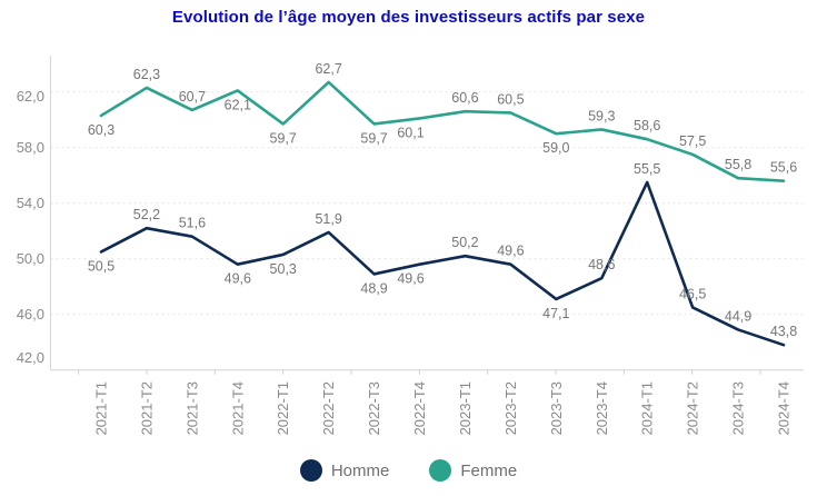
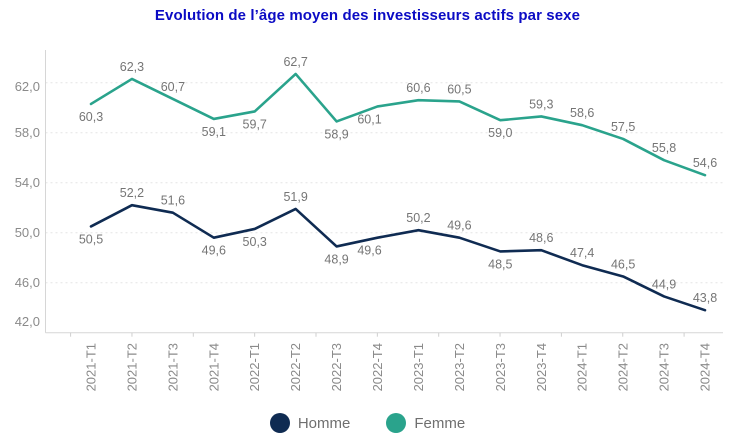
Femme/2021-T4: 62,1 -> 59,1
Femme/2022-T3: 59,7 -> 58,9
Homme/2023-T3: 47,1 -> 48,5
Homme/2024-T1: 55,5 -> 47,4
Femme/2024-T4: 55,6 -> 54,6
